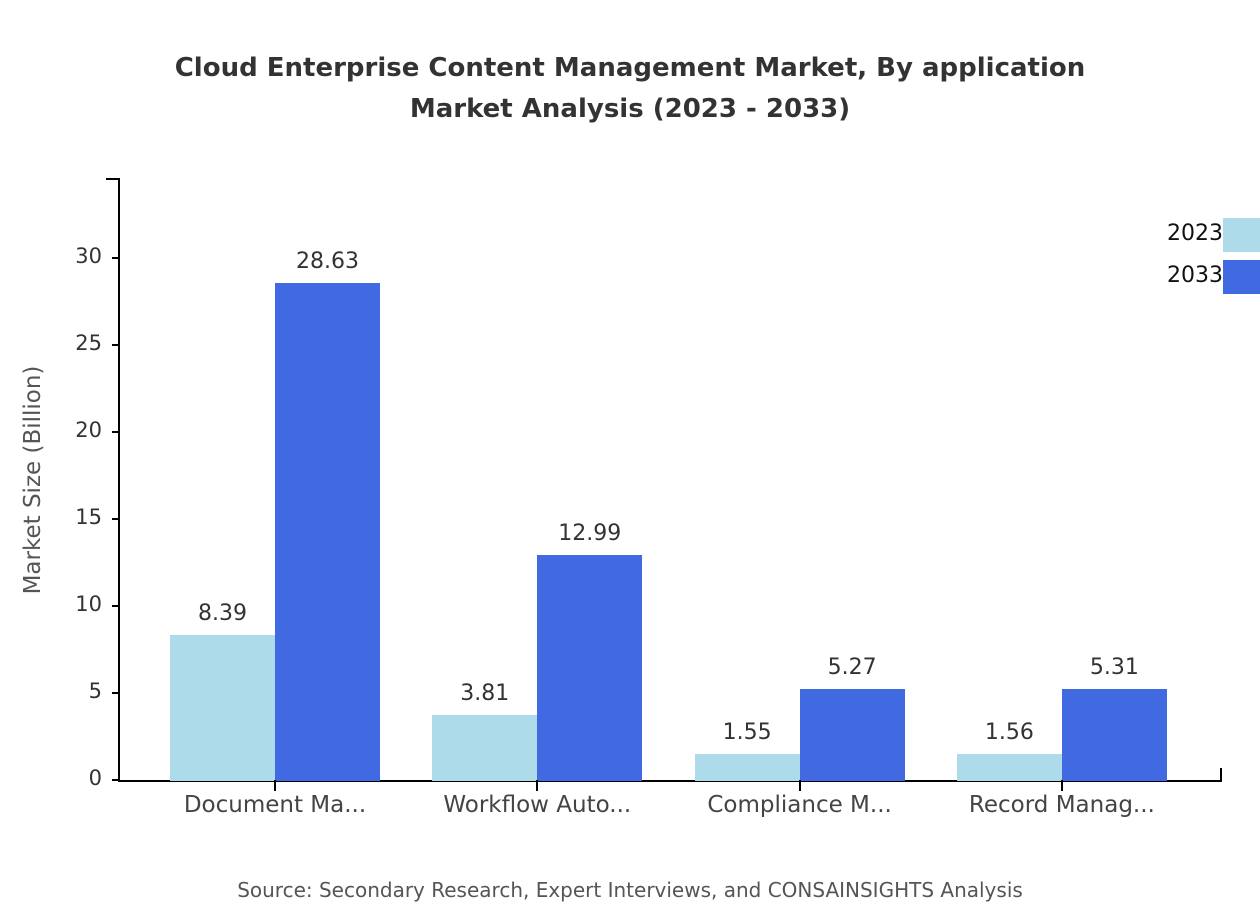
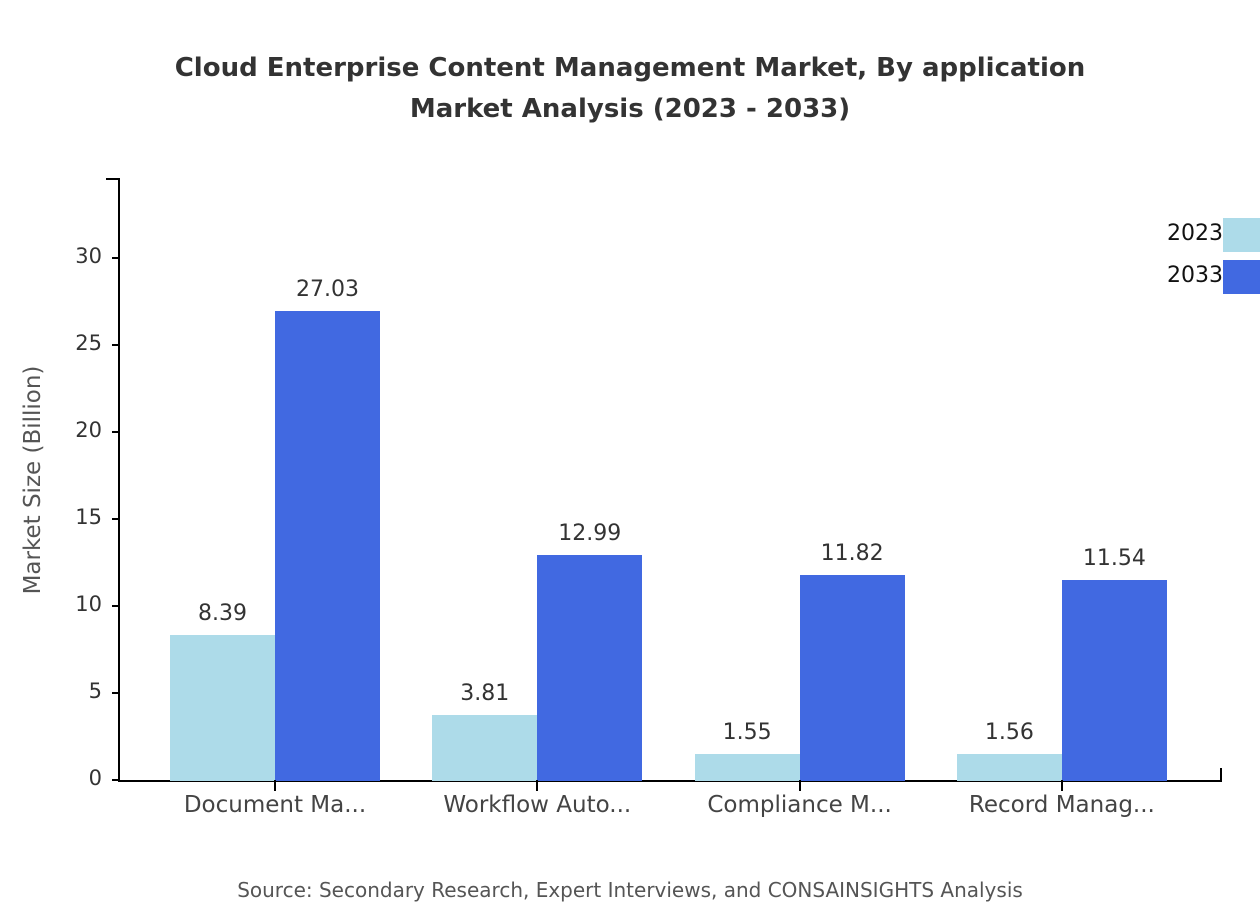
2033/Document Ma...: 28.63 -> 27.03
2033/Compliance M...: 5.27 -> 11.82
2033/Record Manag...: 5.31 -> 11.54
